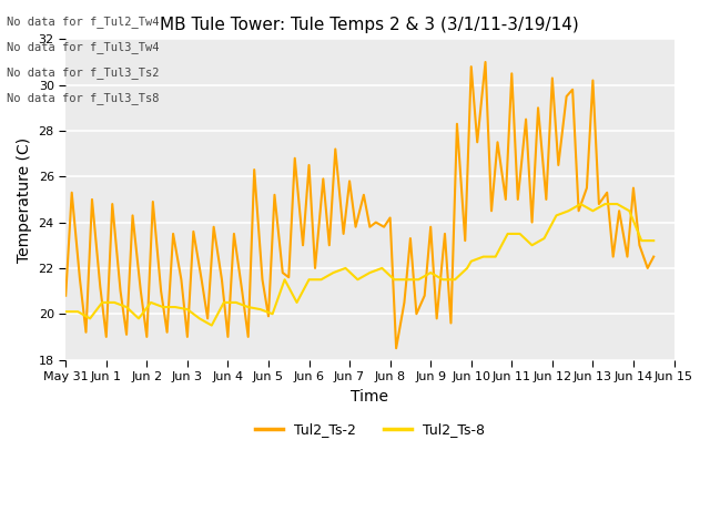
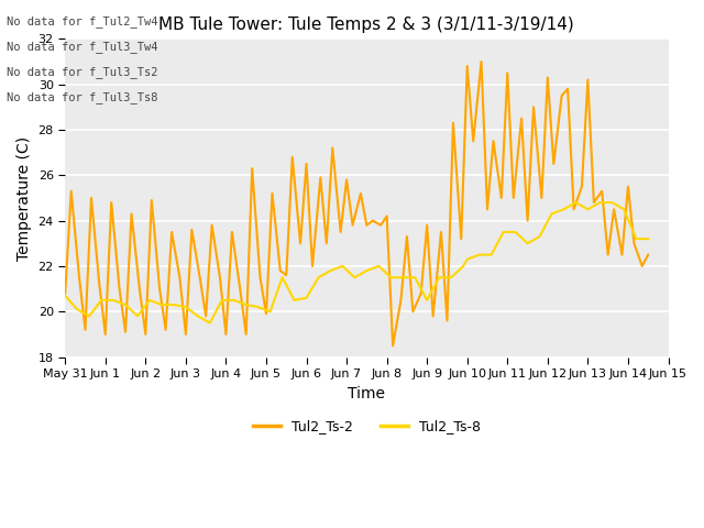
Tul2_Ts-8/May 31: 20.1 -> 20.7
Tul2_Ts-8/Jun 6: 21.5 -> 20.6
Tul2_Ts-8/Jun 9: 21.8 -> 20.5
